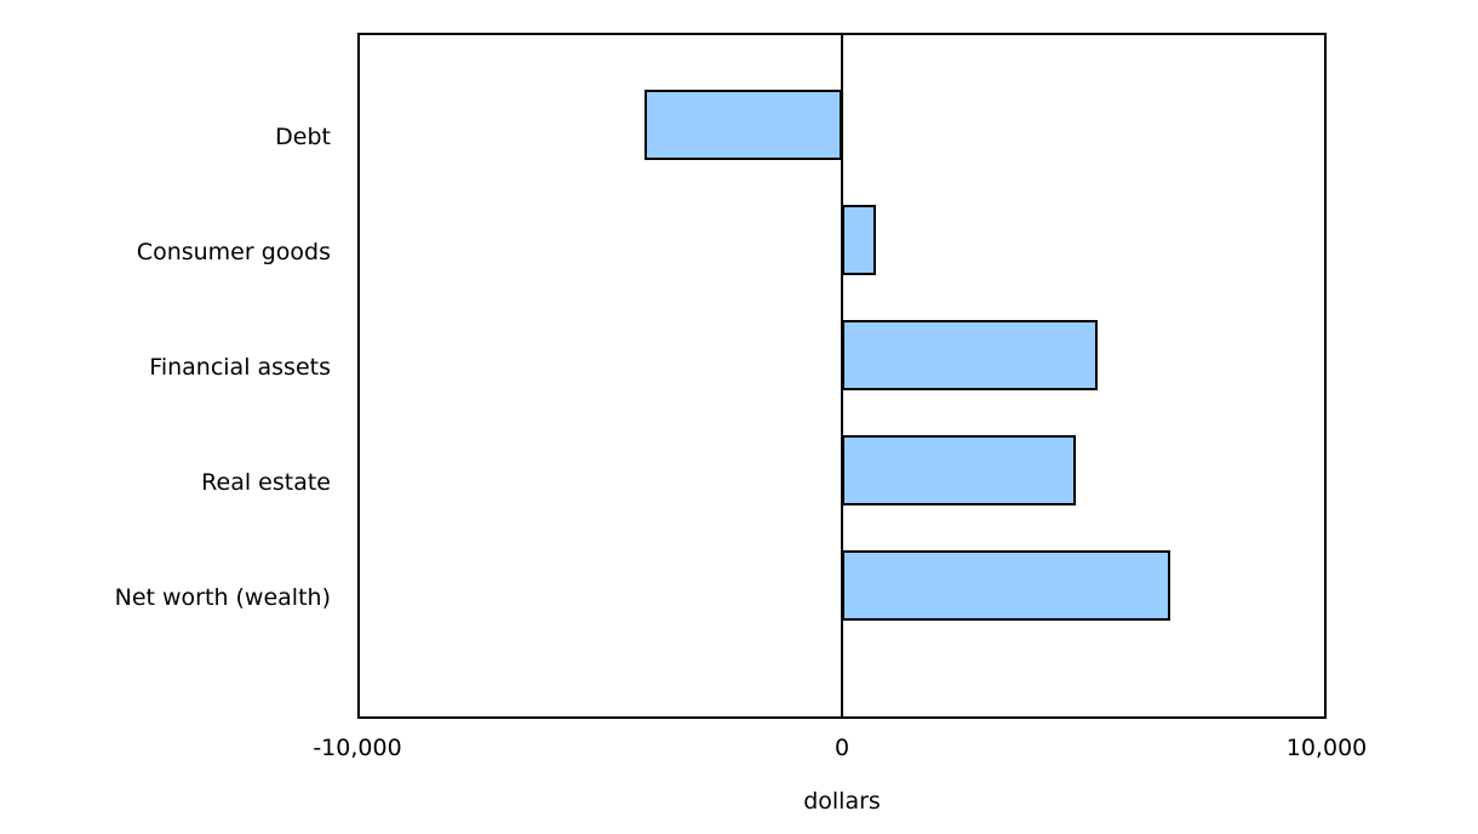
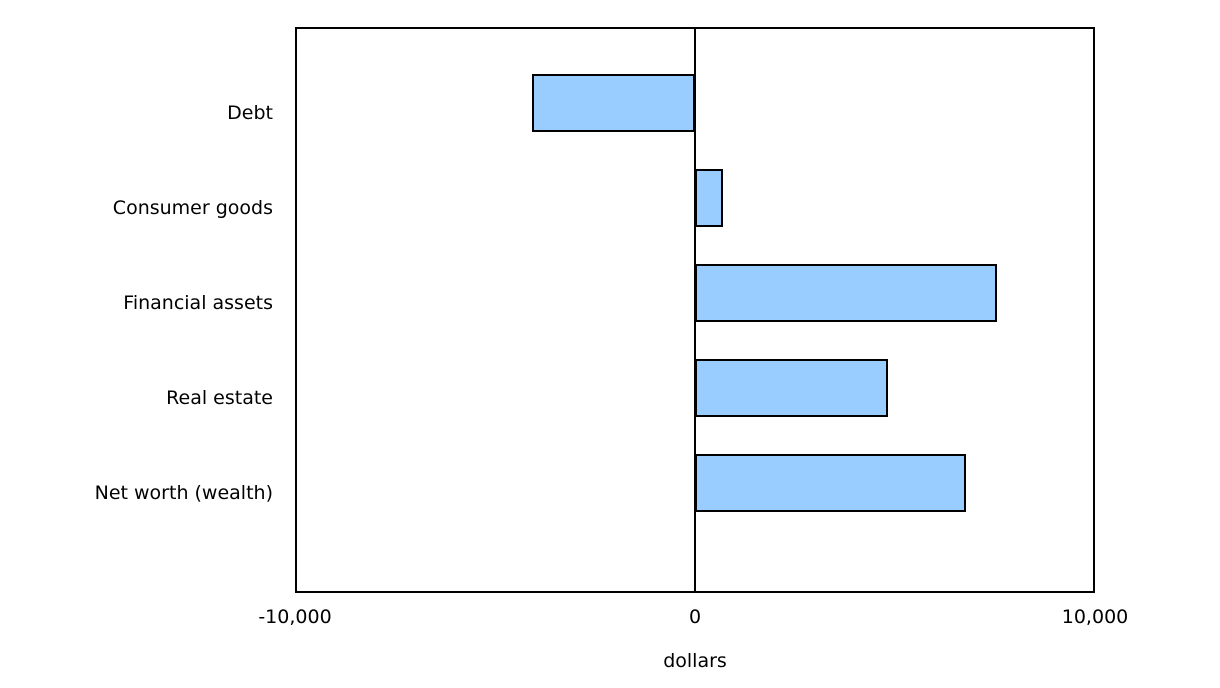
Financial assets: 5300 -> 7600
